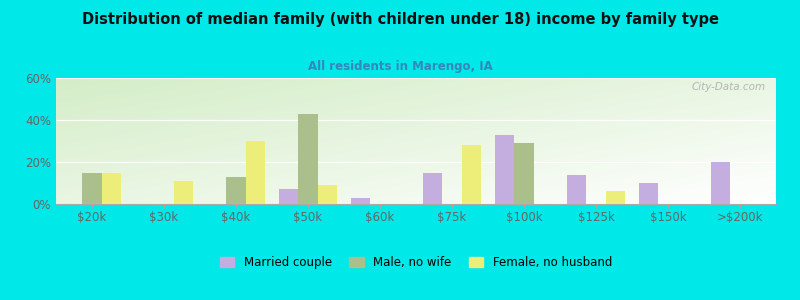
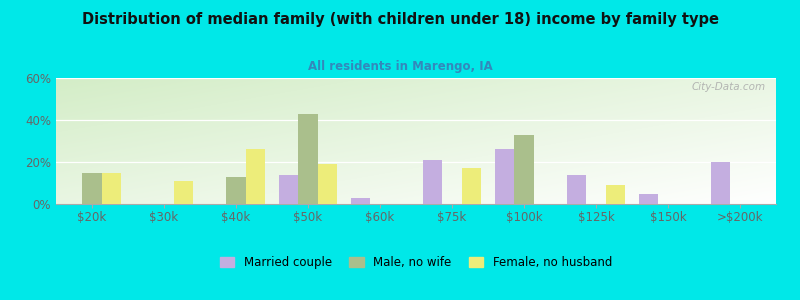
Female, no husband/$40k: 30% -> 26%
Married couple/$50k: 7% -> 14%
Female, no husband/$50k: 9% -> 19%
Married couple/$75k: 15% -> 21%
Female, no husband/$75k: 28% -> 17%
Married couple/$100k: 33% -> 26%
Male, no wife/$100k: 29% -> 33%
Female, no husband/$125k: 6% -> 9%
Married couple/$150k: 10% -> 5%
